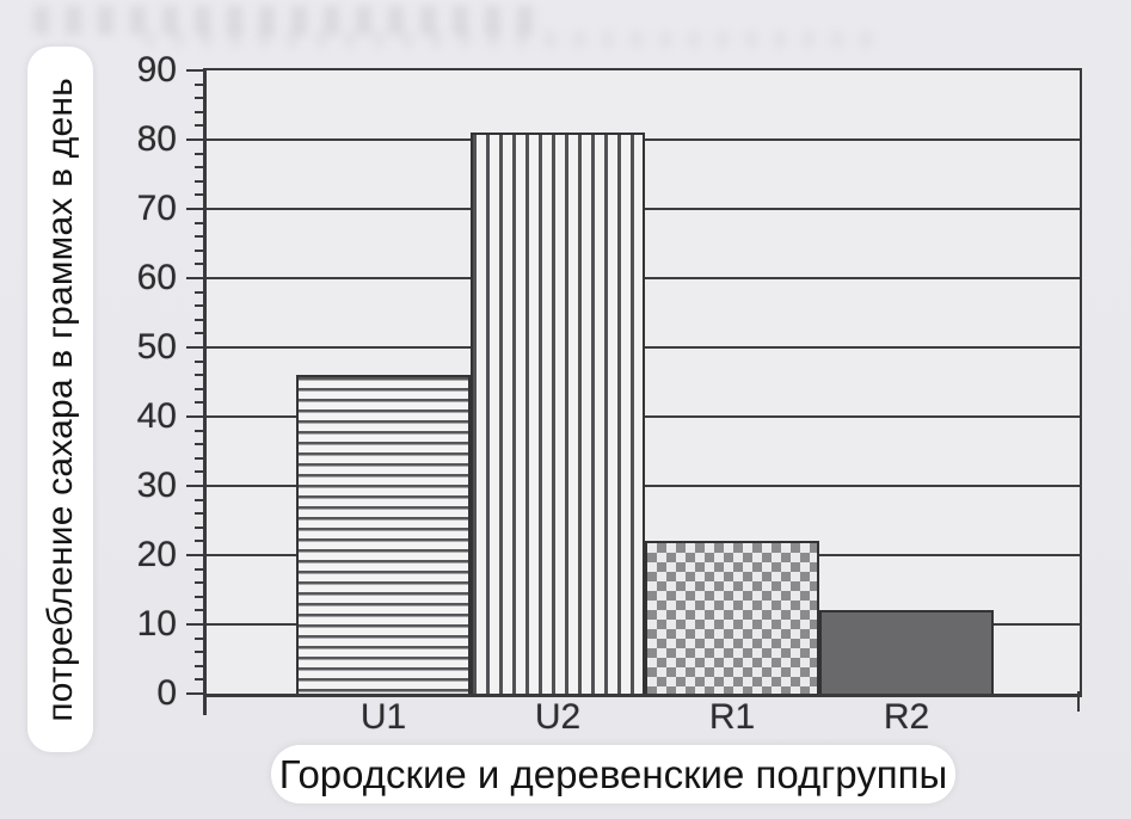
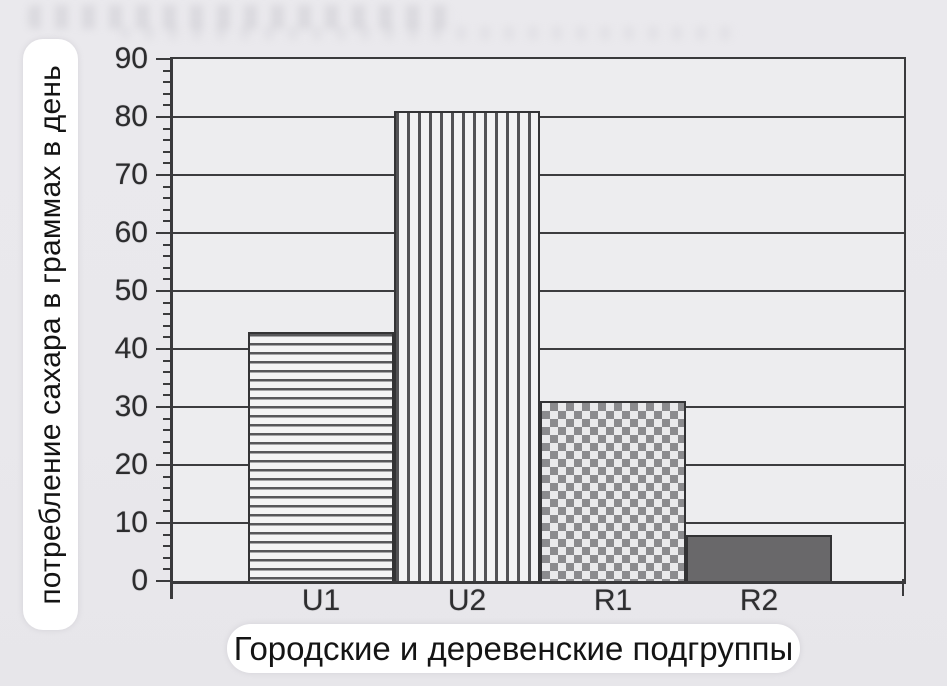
U1: 46 -> 43
R1: 22 -> 31
R2: 12 -> 8
